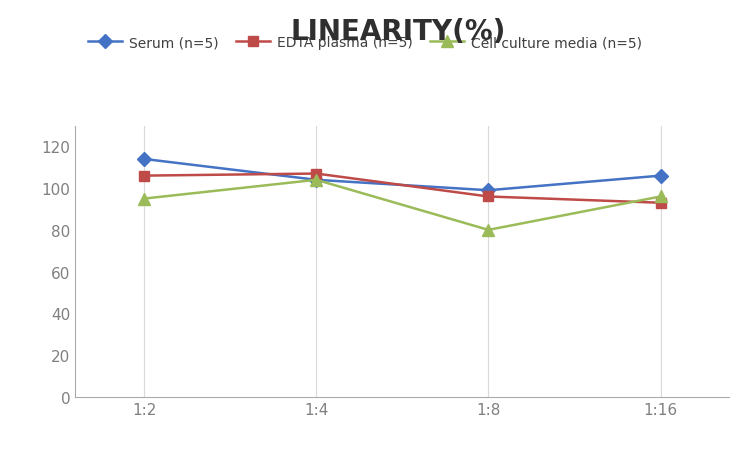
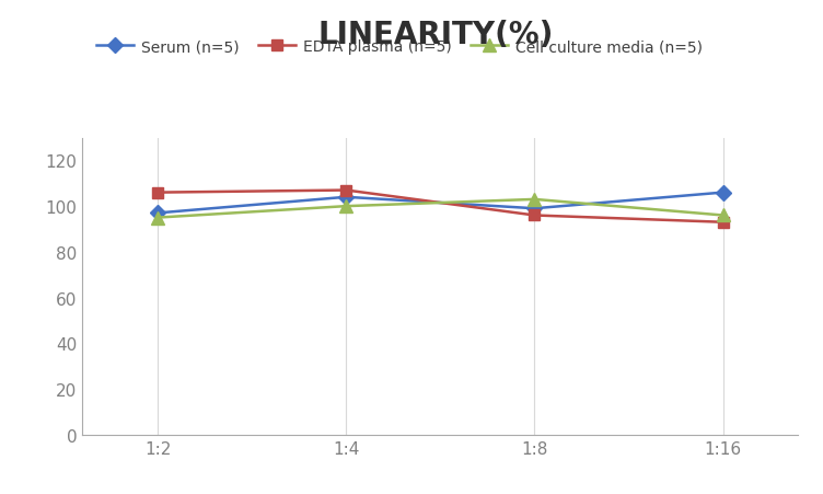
Serum (n=5)/1:2: 114 -> 97
Cell culture media (n=5)/1:4: 104 -> 100
Cell culture media (n=5)/1:8: 80 -> 103
